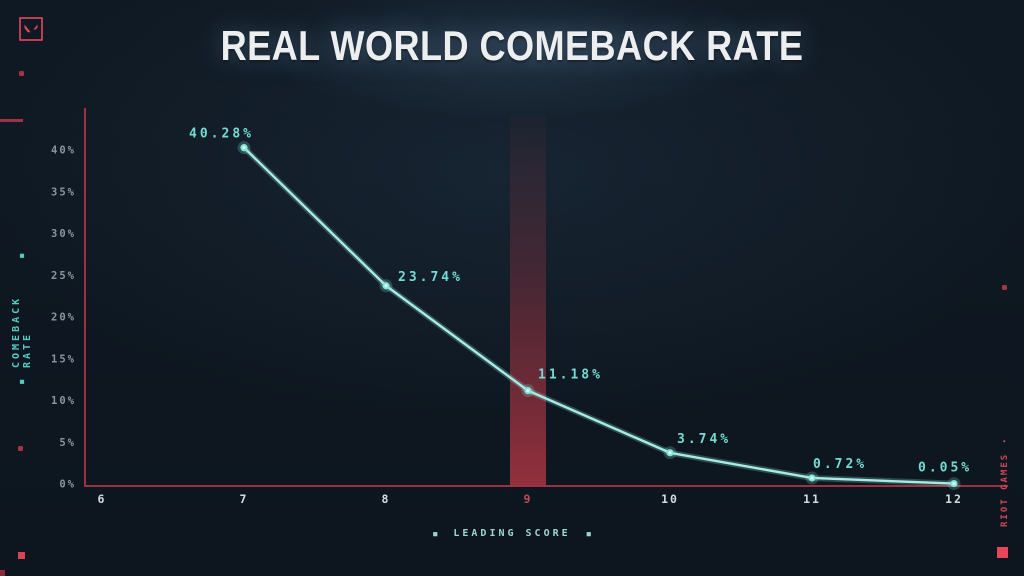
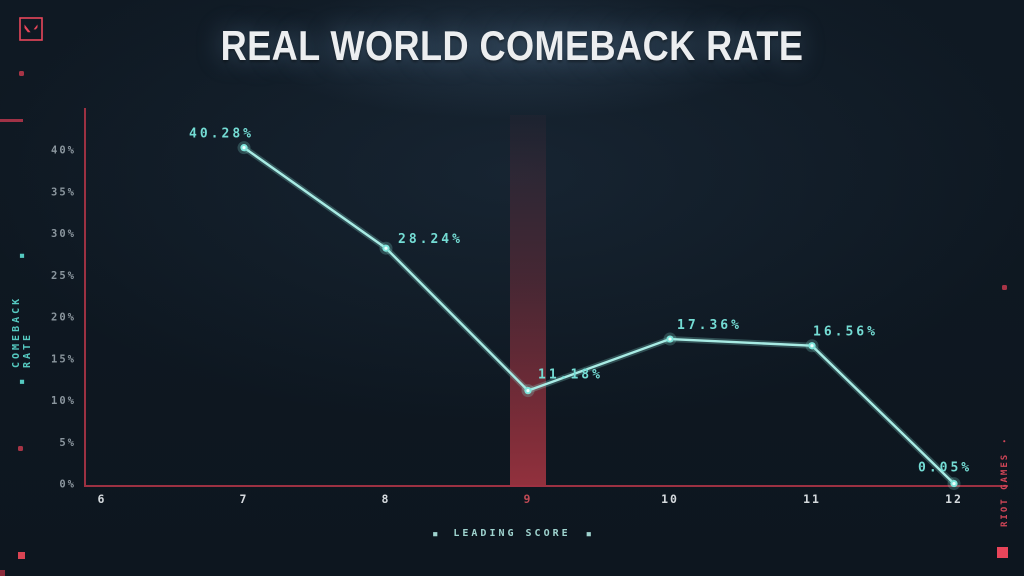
8: 23.74% -> 28.24%
10: 3.74% -> 17.36%
11: 0.72% -> 16.56%
